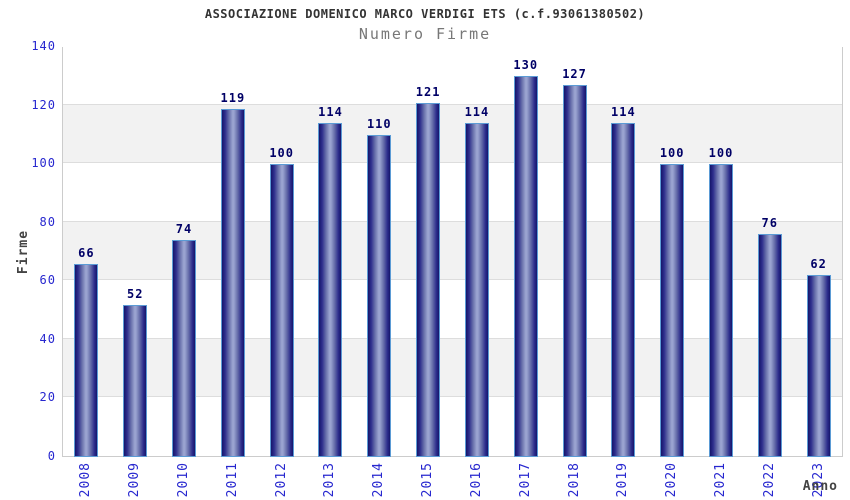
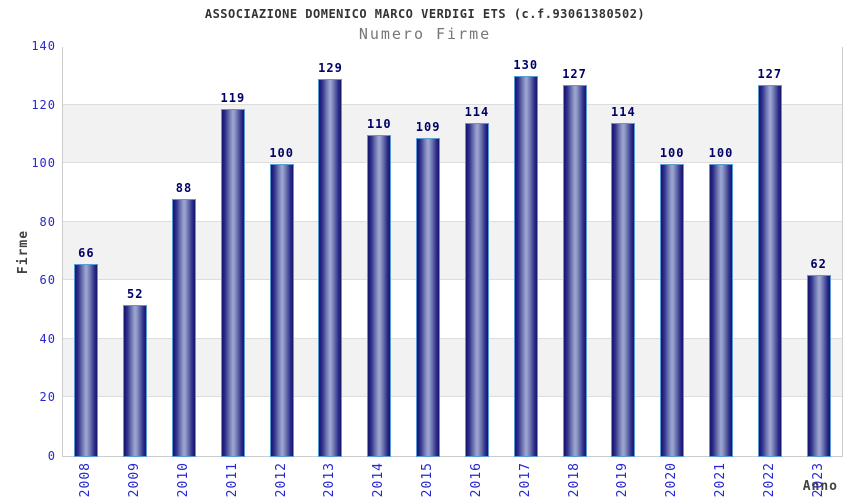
2010: 74 -> 88
2013: 114 -> 129
2015: 121 -> 109
2022: 76 -> 127
